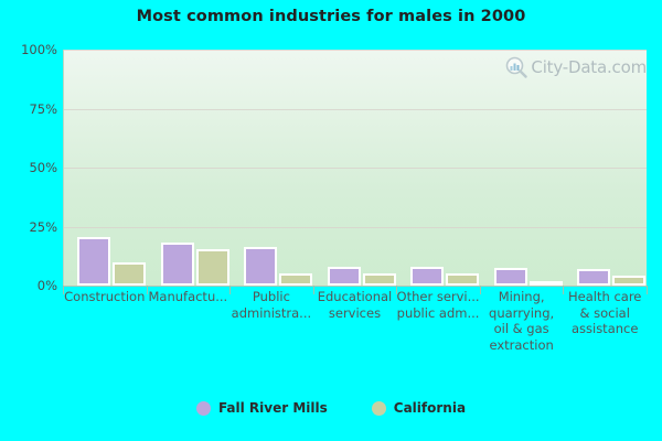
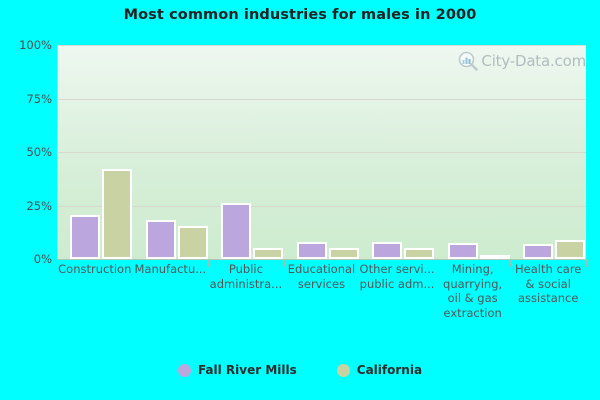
California/Construction: 10% -> 42%
Fall River Mills/Public administra...: 16% -> 26%
California/Health care & social assistance: 4% -> 9%
